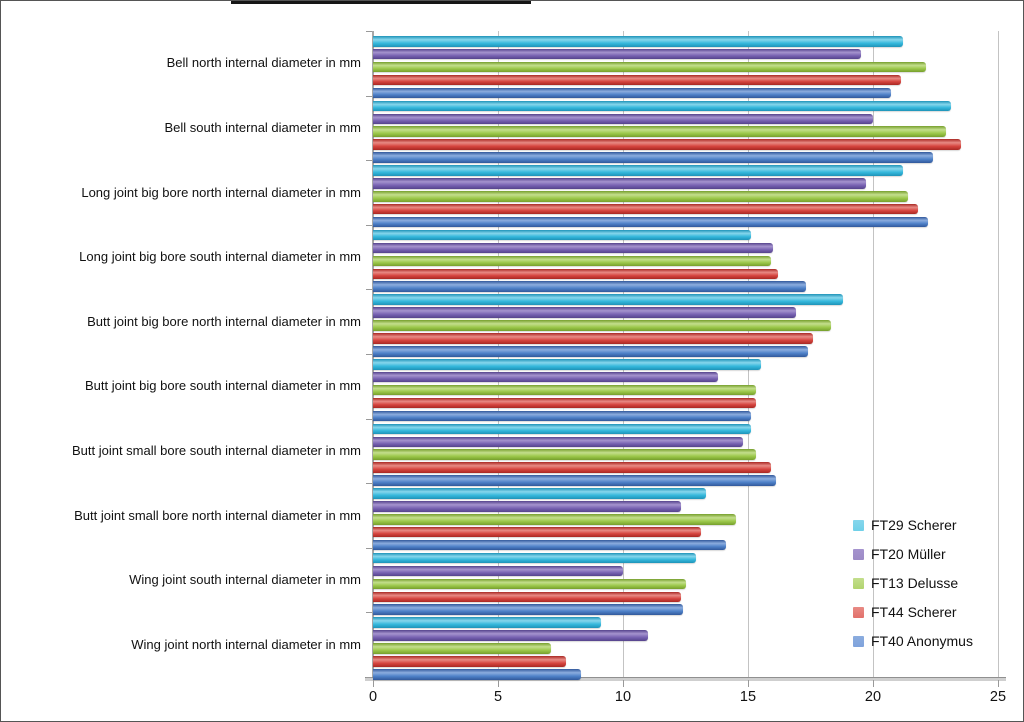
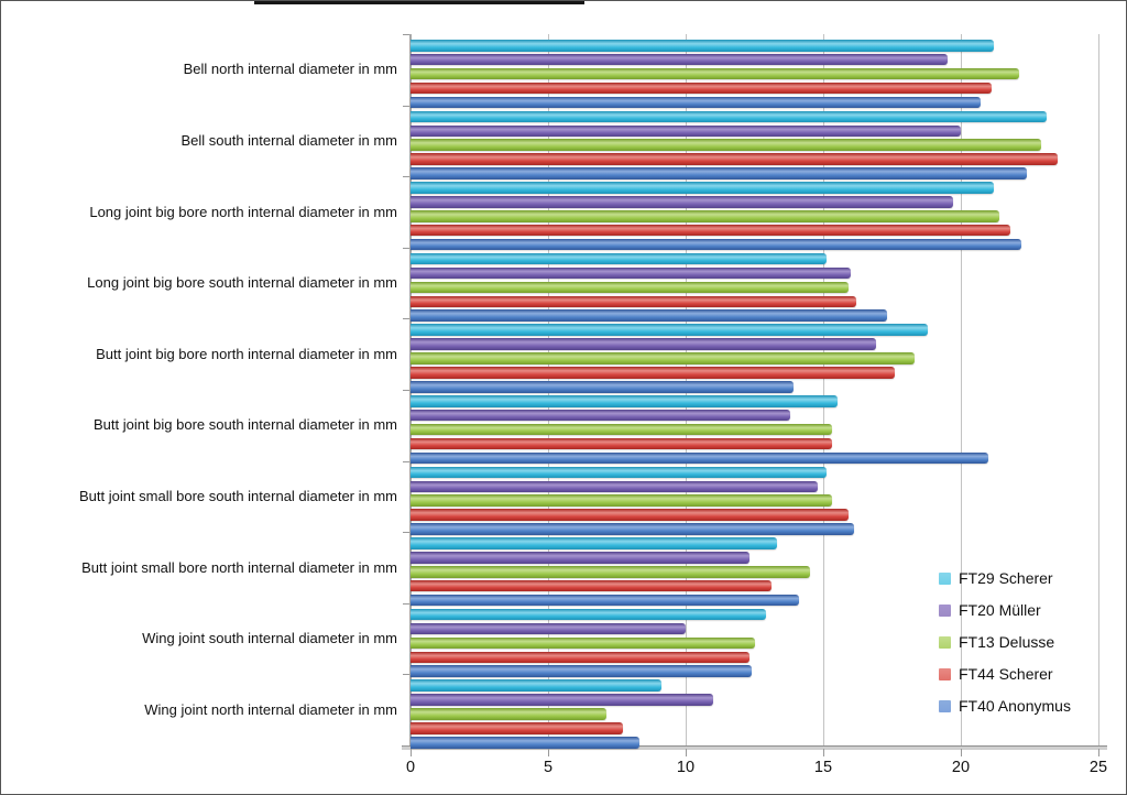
FT40 Anonymus/Butt joint big bore north internal diameter in mm: 17.4 -> 13.9
FT40 Anonymus/Butt joint big bore south internal diameter in mm: 15.1 -> 21.0
